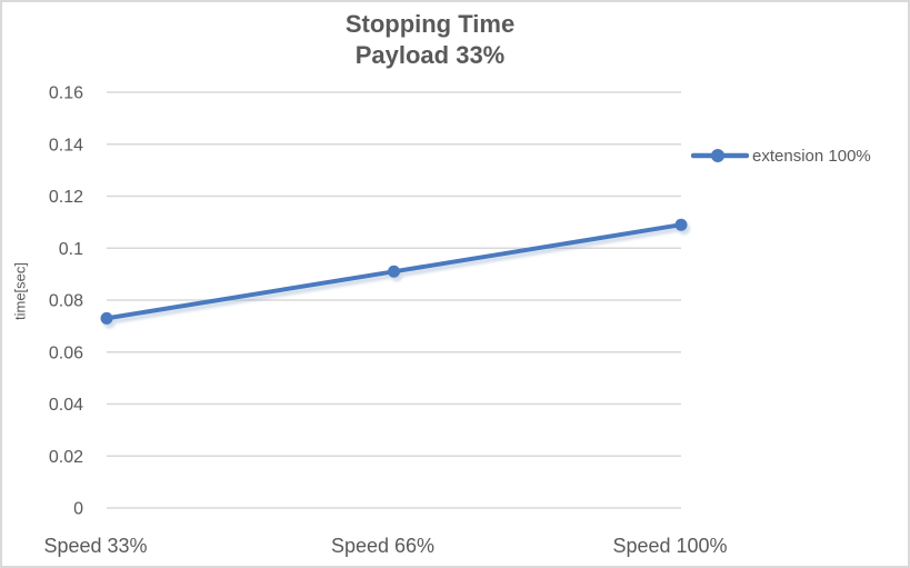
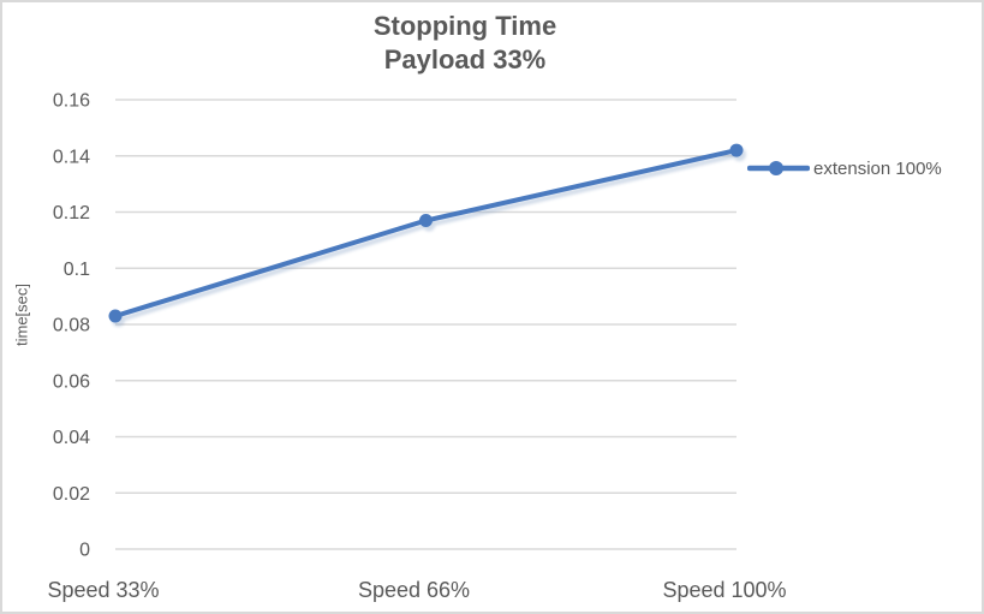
Speed 33%: 0.073 -> 0.083
Speed 66%: 0.091 -> 0.117
Speed 100%: 0.109 -> 0.142
